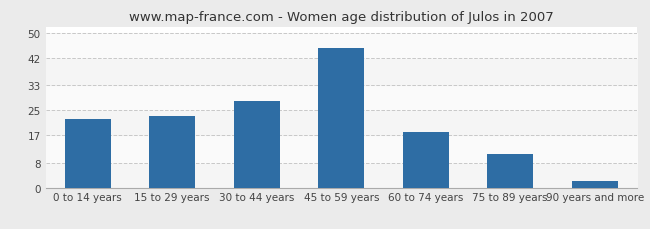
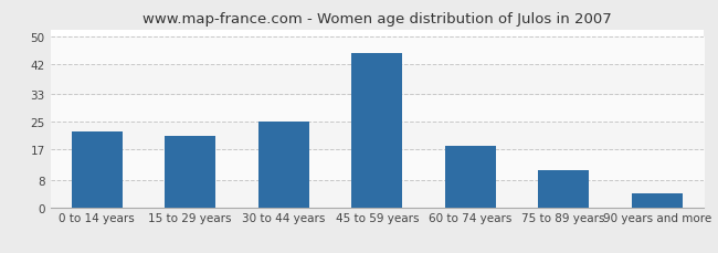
15 to 29 years: 23 -> 21
30 to 44 years: 28 -> 25
90 years and more: 2 -> 4
